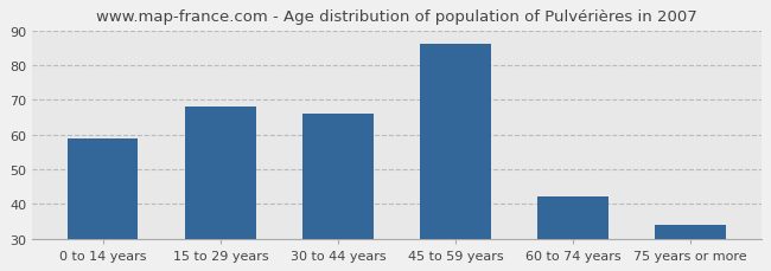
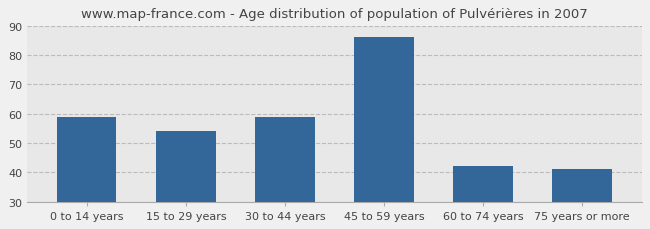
15 to 29 years: 68 -> 54
30 to 44 years: 66 -> 59
75 years or more: 34 -> 41
